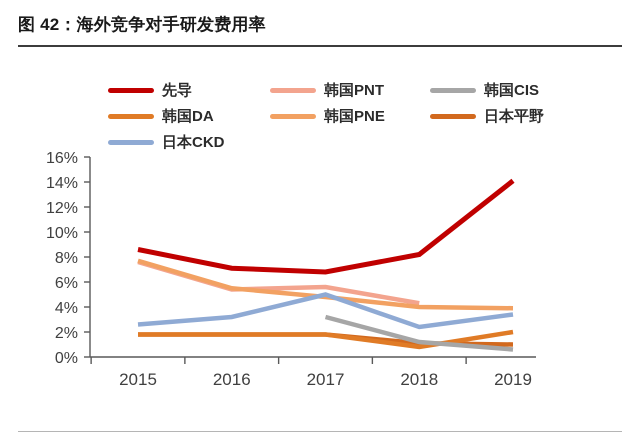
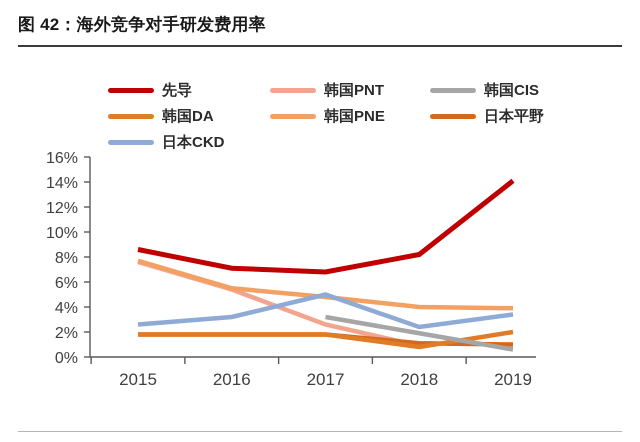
韩国PNT/2017: 5.6% -> 2.6%
韩国PNT/2018: 4.3% -> 0.9%
韩国CIS/2018: 1.2% -> 1.9%
